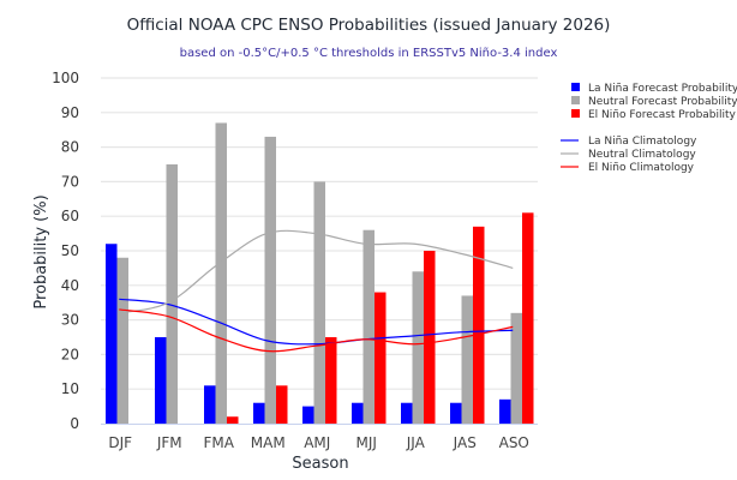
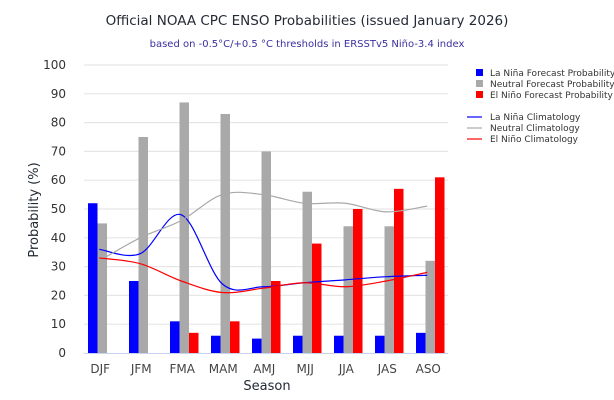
Neutral Forecast Probability/DJF: 48 -> 45
Neutral Climatology/JFM: 35 -> 40
El Niño Forecast Probability/FMA: 2 -> 7
La Niña Climatology/FMA: 30 -> 48
Neutral Forecast Probability/JAS: 37 -> 44
Neutral Climatology/ASO: 45 -> 51
